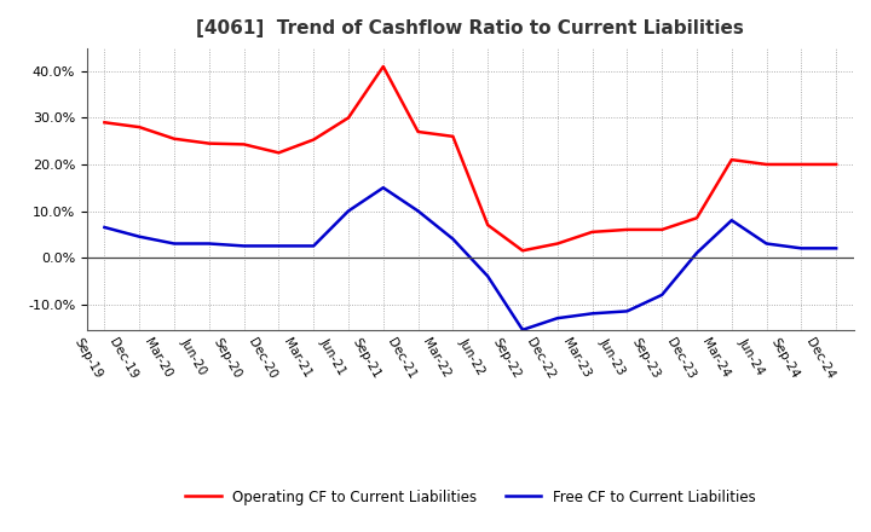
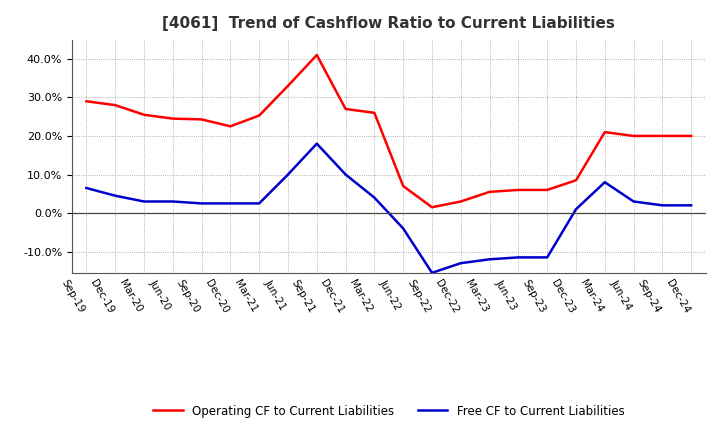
Operating CF to Current Liabilities/Jun-21: 30.0% -> 33.0%
Free CF to Current Liabilities/Sep-21: 15.0% -> 18.0%
Free CF to Current Liabilities/Sep-23: -8.0% -> -11.5%
